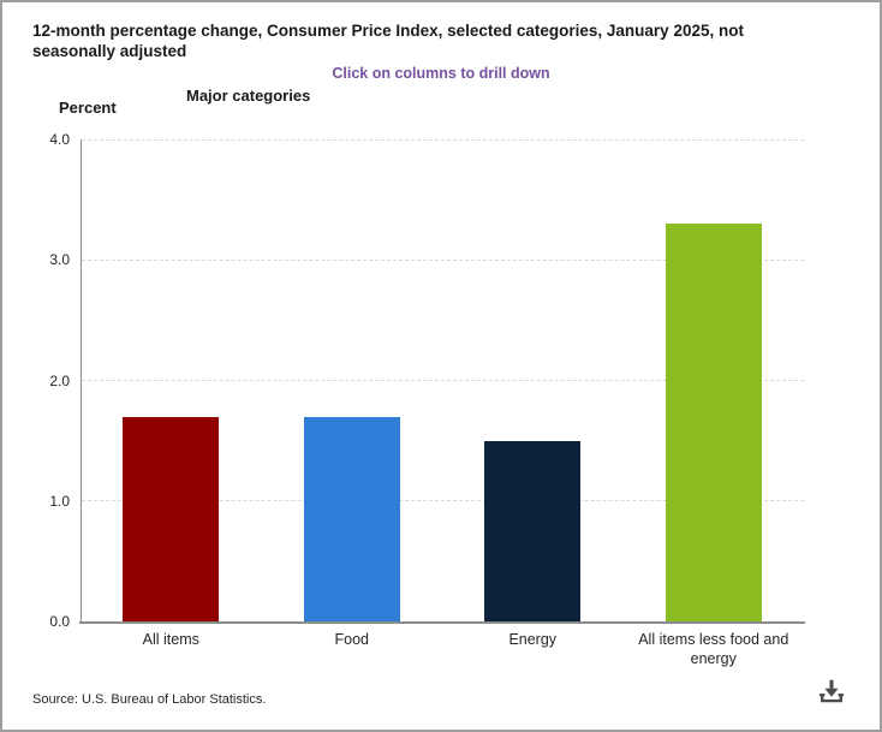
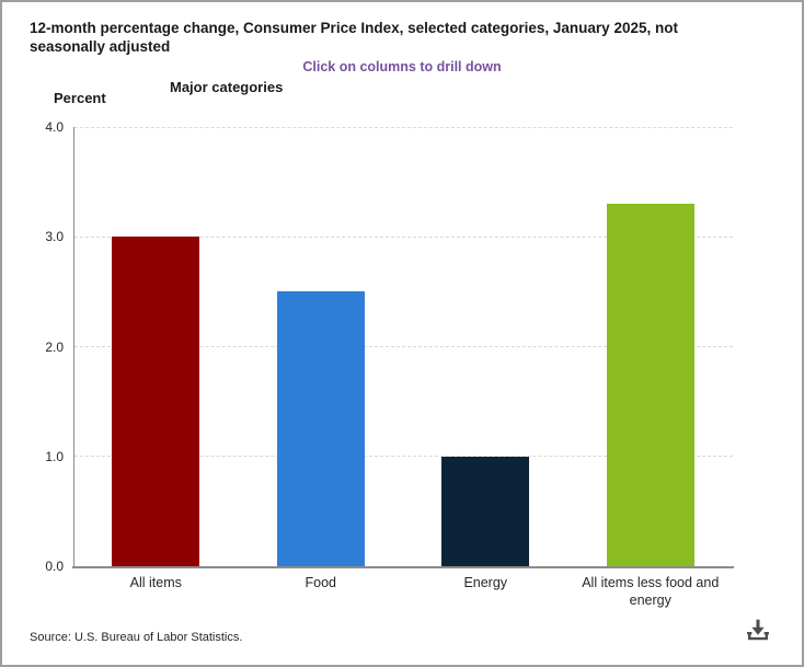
All items: 1.7 -> 3.0
Food: 1.7 -> 2.5
Energy: 1.5 -> 1.0
